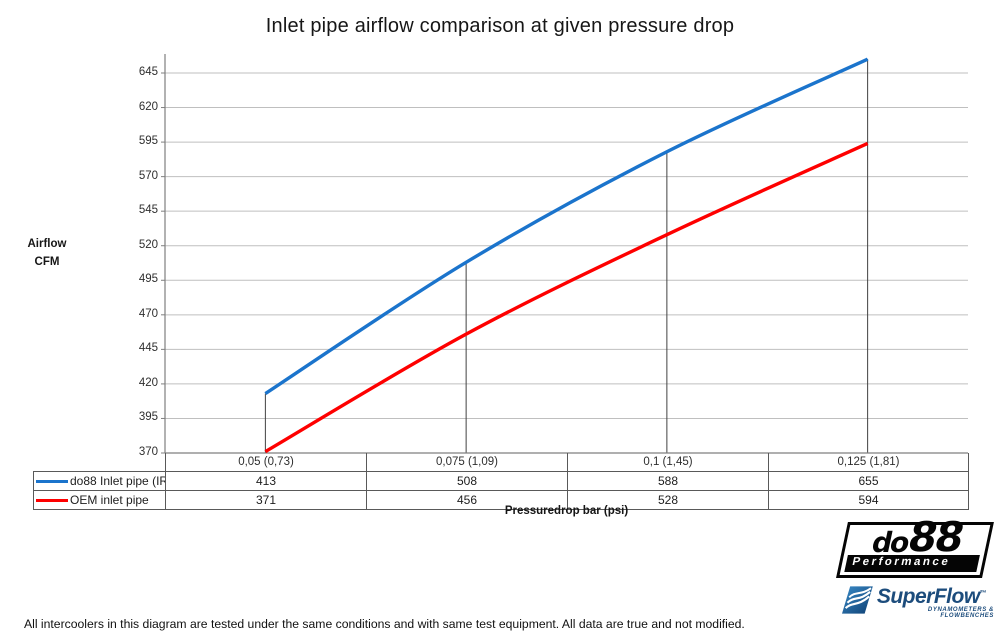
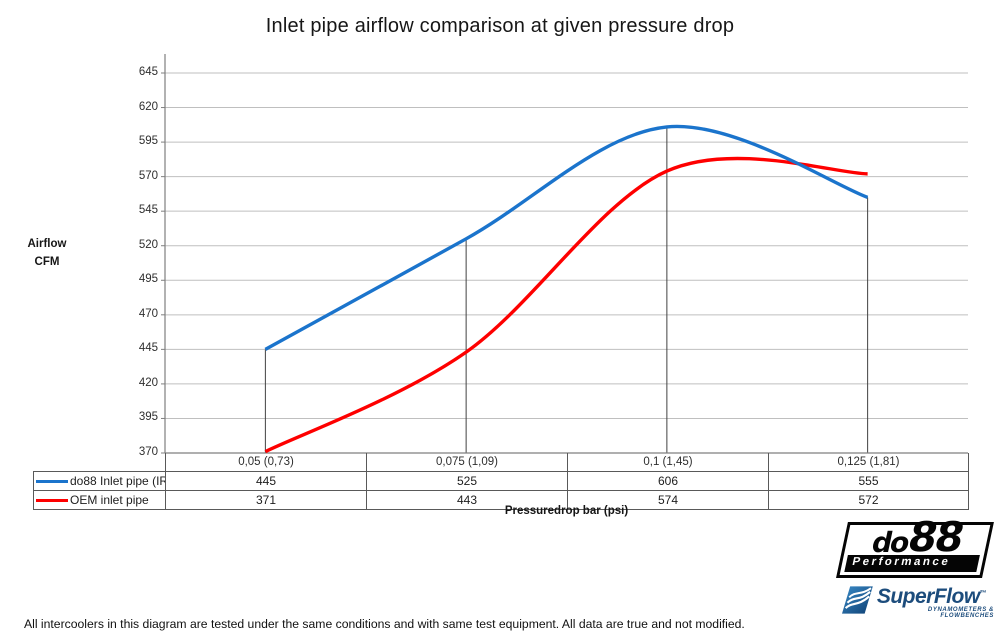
do88 Inlet pipe (IR-140)/0,05 (0,73): 413 -> 445
do88 Inlet pipe (IR-140)/0,075 (1,09): 508 -> 525
OEM inlet pipe/0,075 (1,09): 456 -> 443
do88 Inlet pipe (IR-140)/0,1 (1,45): 588 -> 606
OEM inlet pipe/0,1 (1,45): 528 -> 574
do88 Inlet pipe (IR-140)/0,125 (1,81): 655 -> 555
OEM inlet pipe/0,125 (1,81): 594 -> 572
